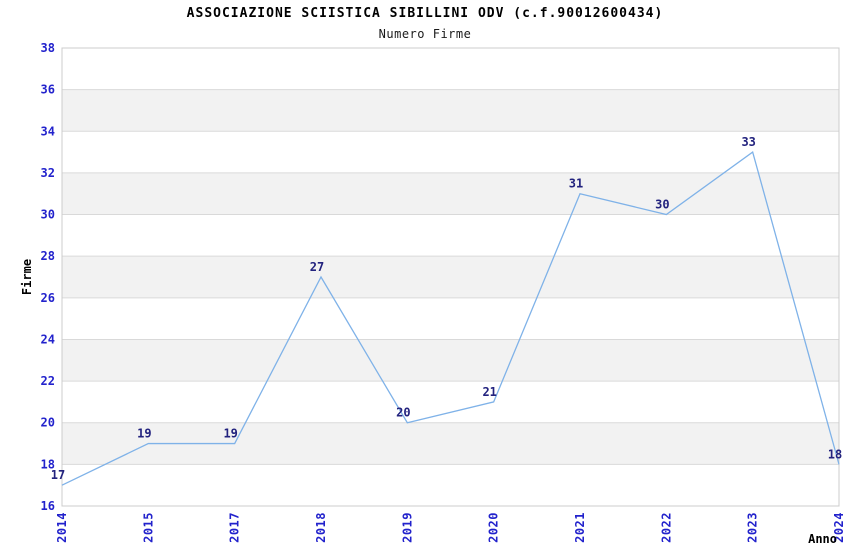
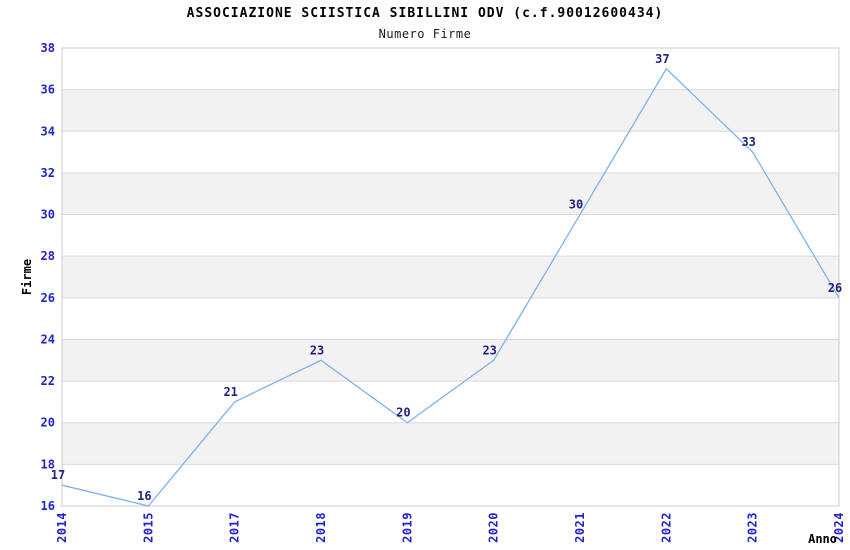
2015: 19 -> 16
2017: 19 -> 21
2018: 27 -> 23
2020: 21 -> 23
2021: 31 -> 30
2022: 30 -> 37
2024: 18 -> 26
